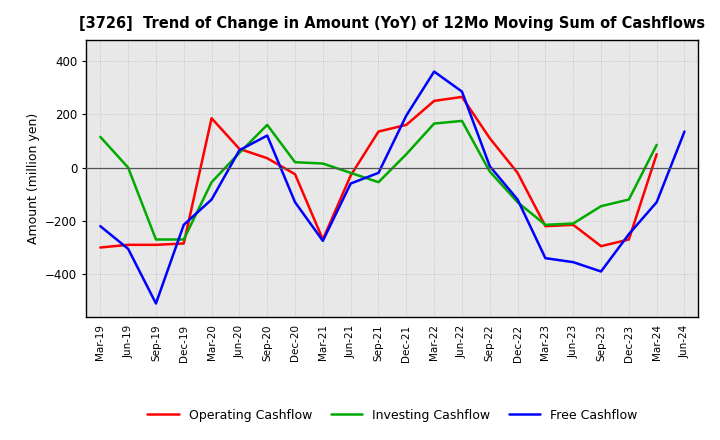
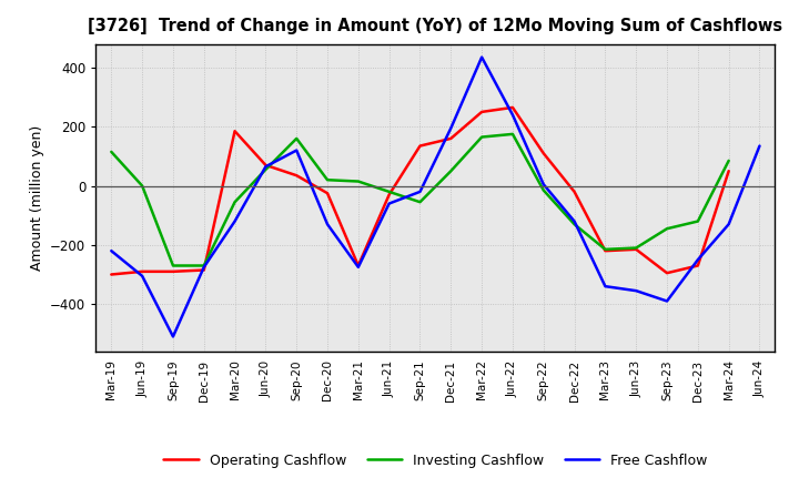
Free Cashflow/Dec-19: -215 -> -275
Free Cashflow/Mar-22: 360 -> 435
Free Cashflow/Jun-22: 285 -> 240
